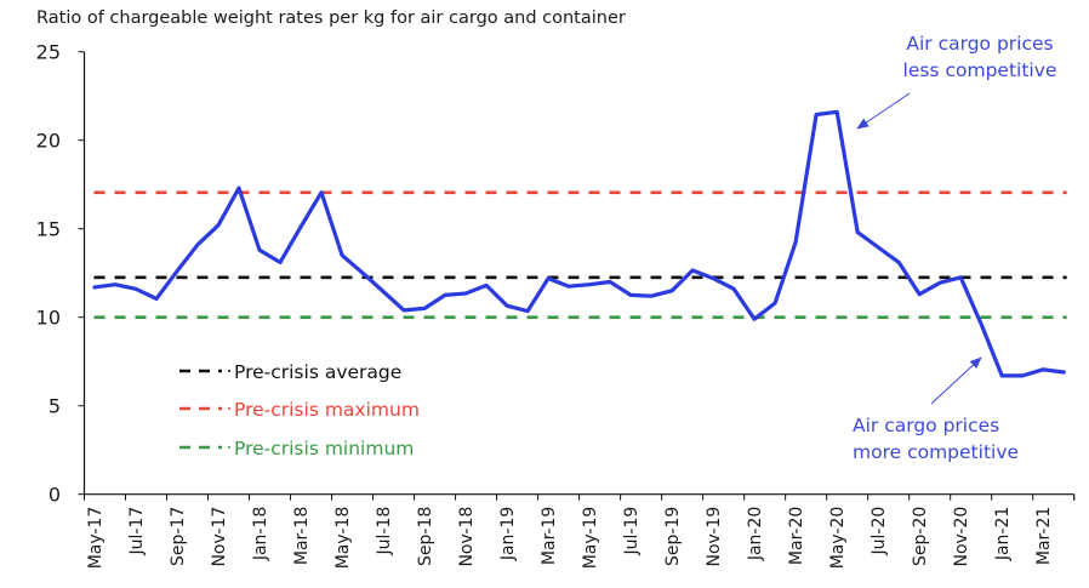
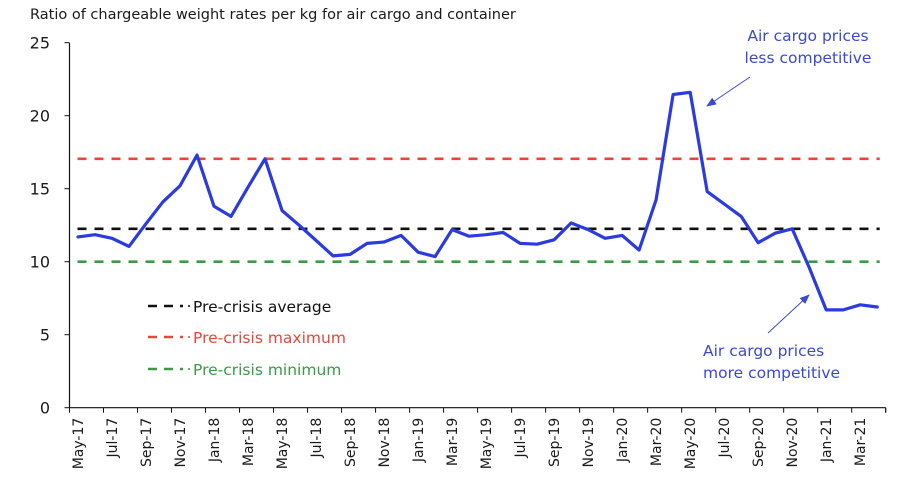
Jan-20: 9.9 -> 11.8
